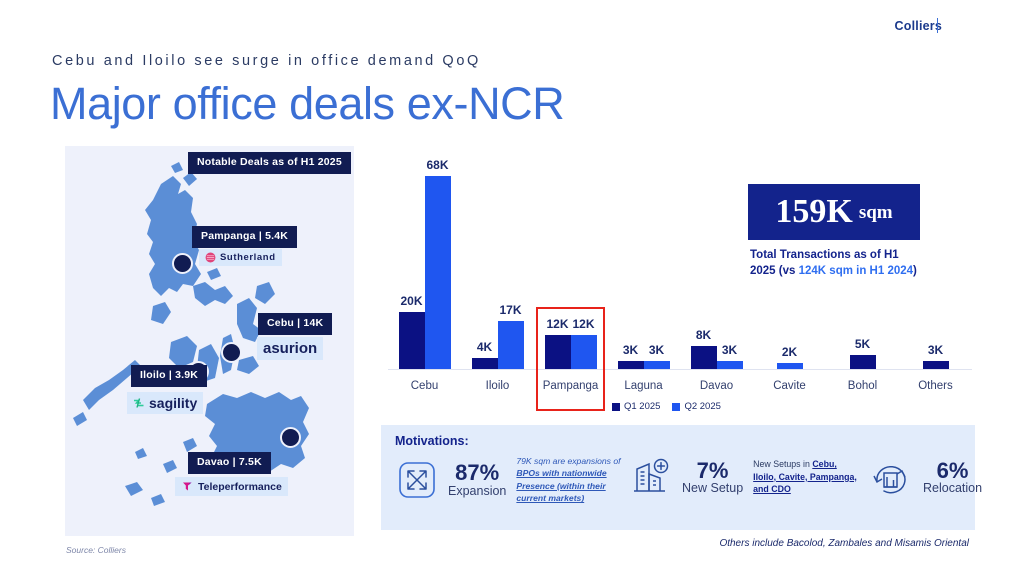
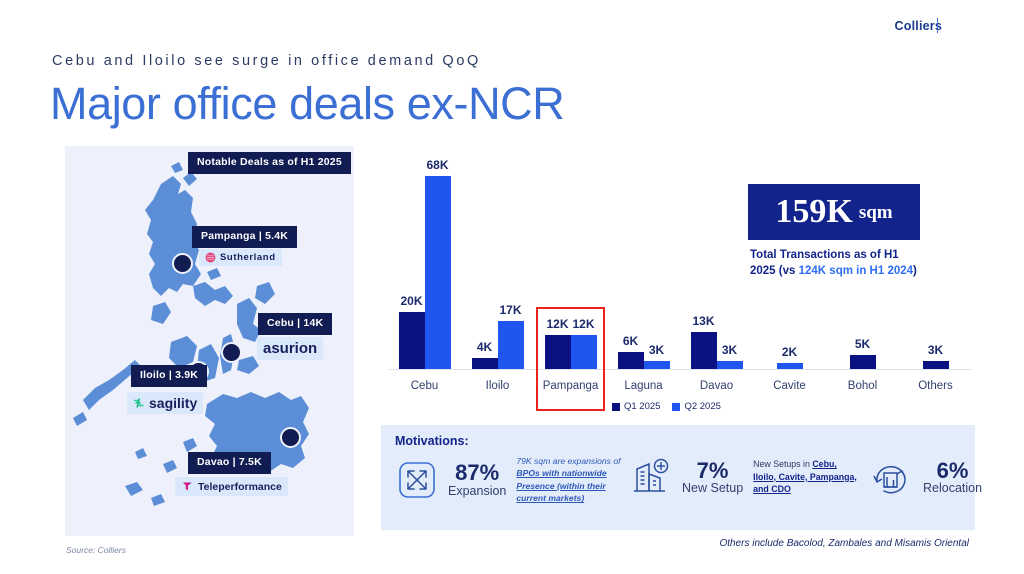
Q1 2025/Laguna: 3K -> 6K
Q1 2025/Davao: 8K -> 13K
